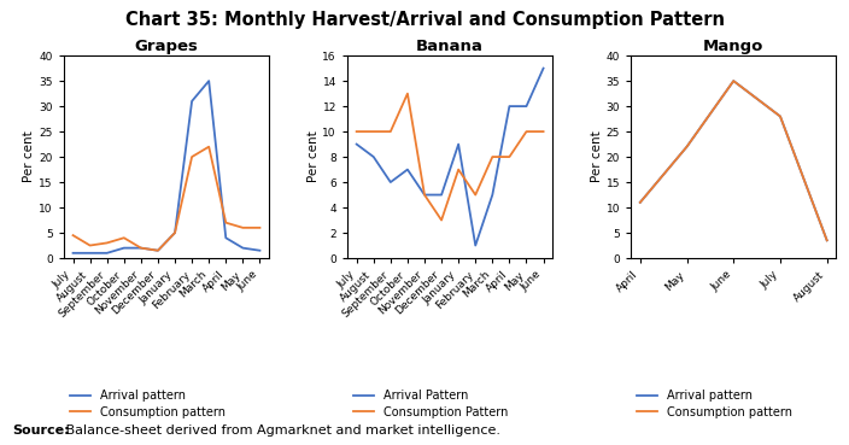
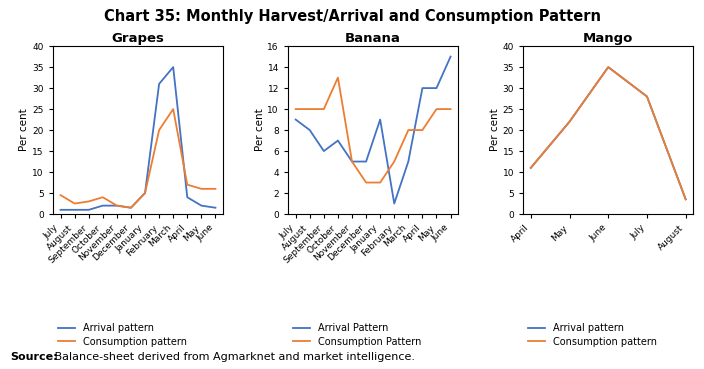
Grapes/Consumption pattern/March: 22.0 -> 25.0
Banana/Consumption Pattern/January: 7 -> 3
